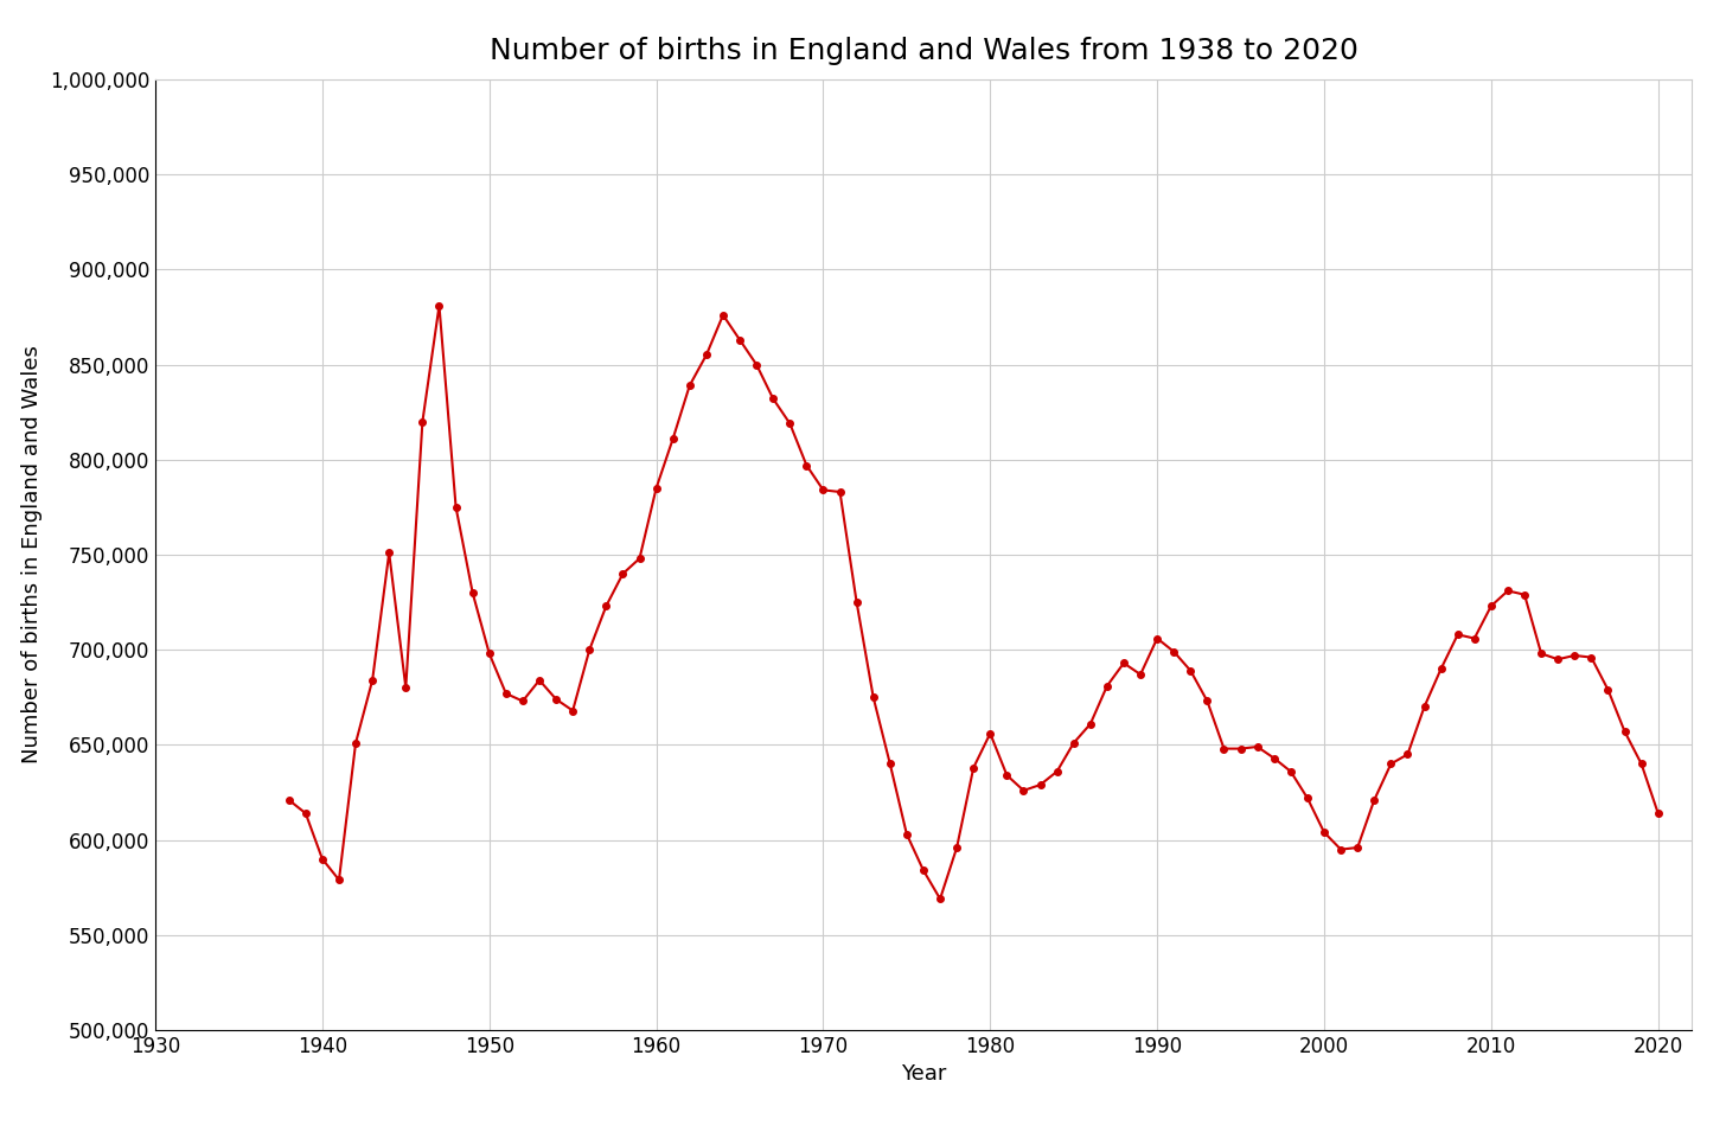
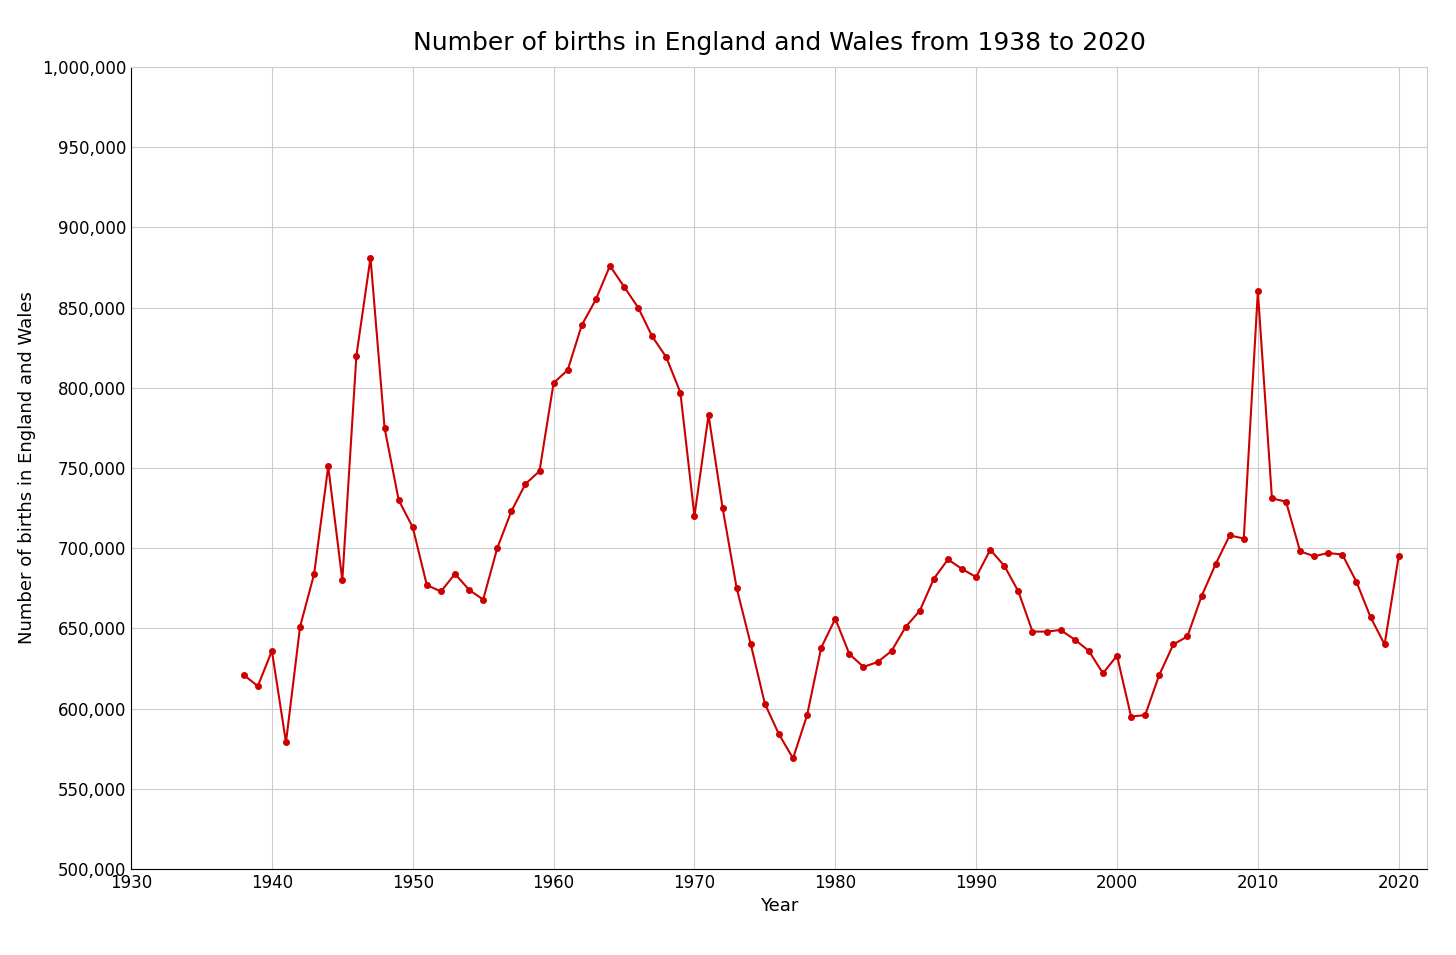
1940: 590,000 -> 636,000
1950: 698,000 -> 713,000
1960: 785,000 -> 803,000
1970: 784,000 -> 720,000
1990: 706,000 -> 682,000
2000: 604,000 -> 633,000
2010: 723,000 -> 860,000
2020: 614,000 -> 695,000
